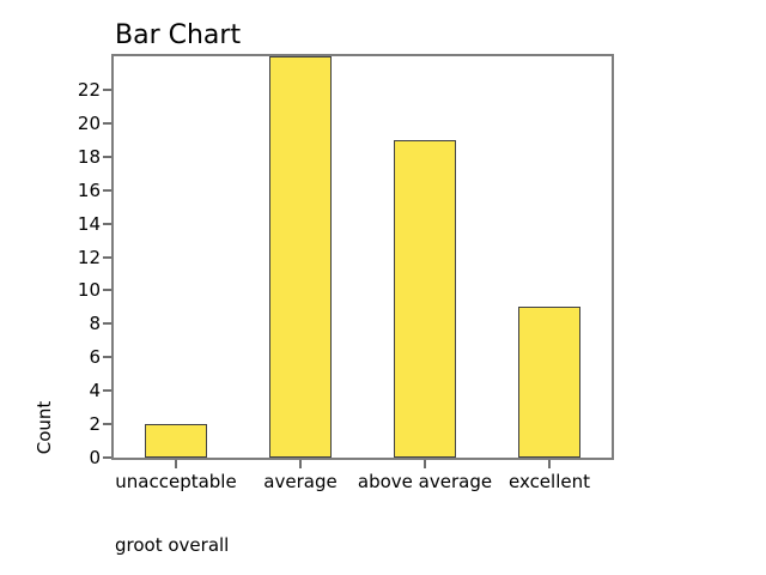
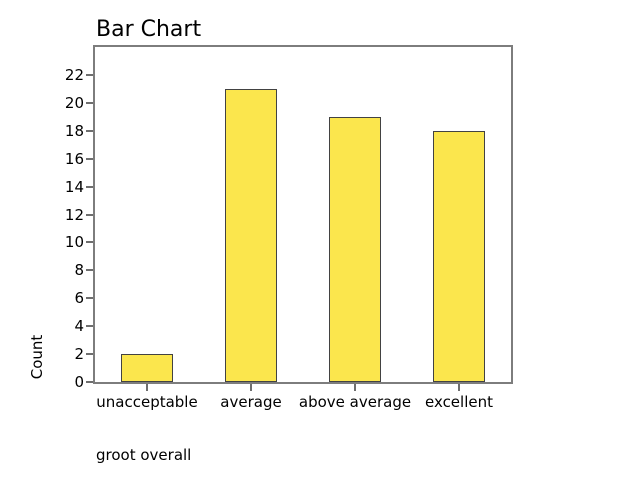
average: 24 -> 21
excellent: 9 -> 18
